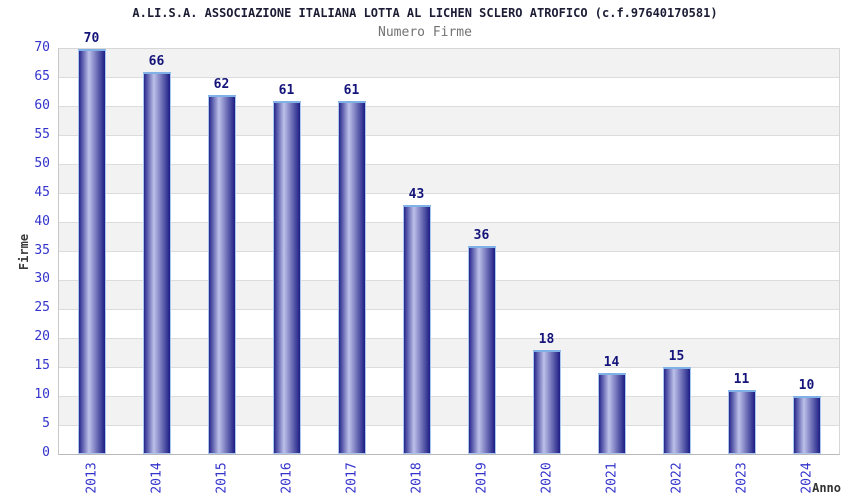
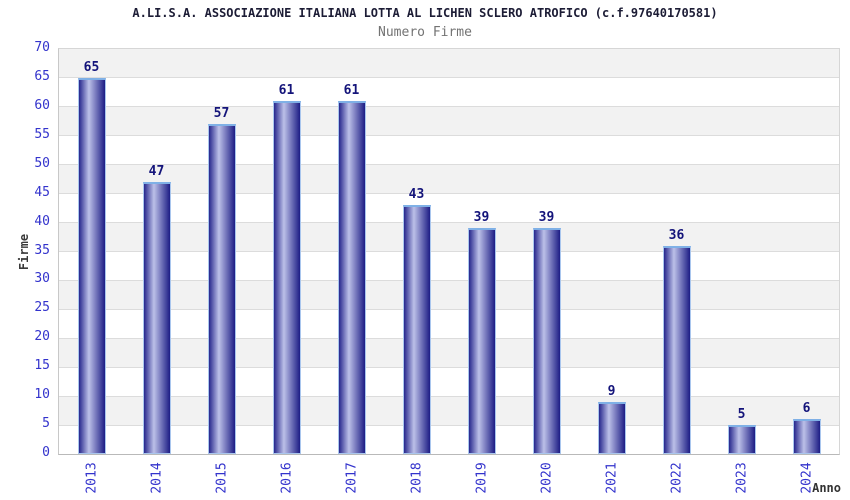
2013: 70 -> 65
2014: 66 -> 47
2015: 62 -> 57
2019: 36 -> 39
2020: 18 -> 39
2021: 14 -> 9
2022: 15 -> 36
2023: 11 -> 5
2024: 10 -> 6
